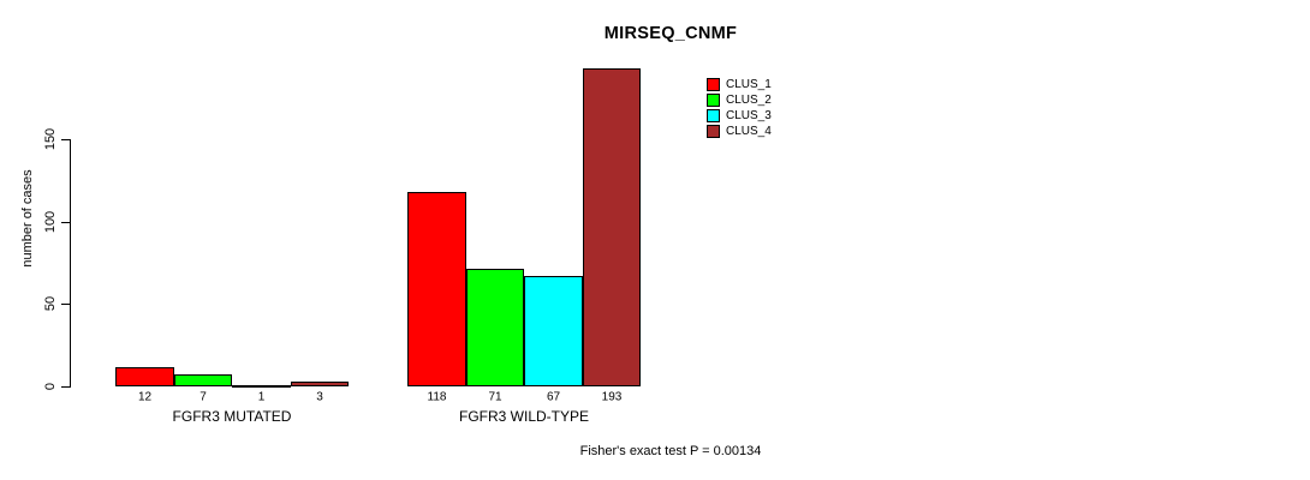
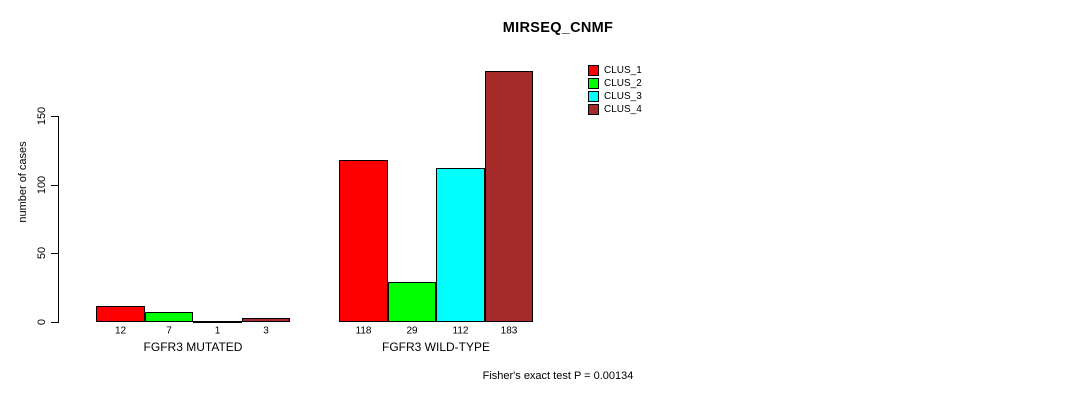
CLUS_2/FGFR3 WILD-TYPE: 71 -> 29
CLUS_3/FGFR3 WILD-TYPE: 67 -> 112
CLUS_4/FGFR3 WILD-TYPE: 193 -> 183
